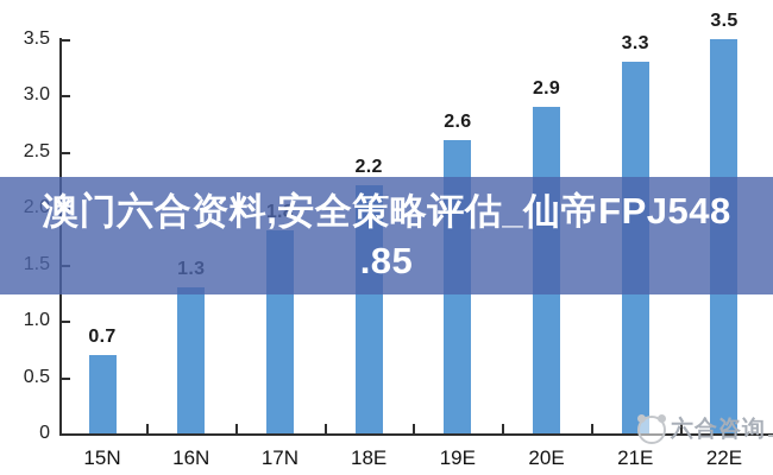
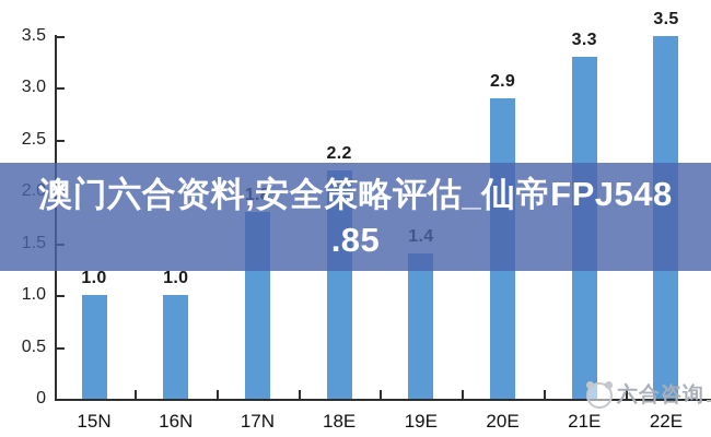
15N: 0.7 -> 1.0
16N: 1.3 -> 1.0
19E: 2.6 -> 1.4
